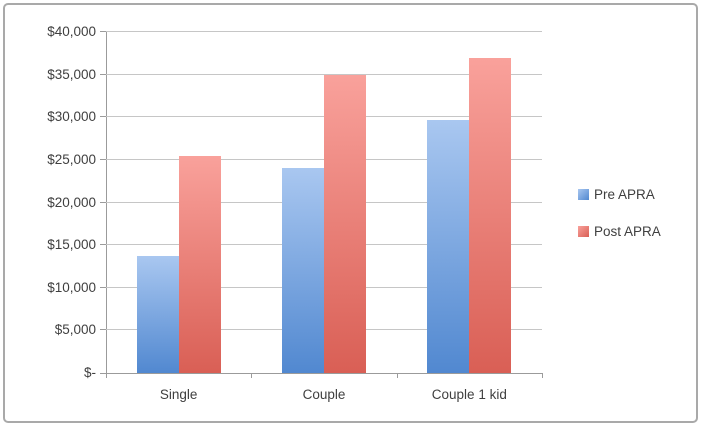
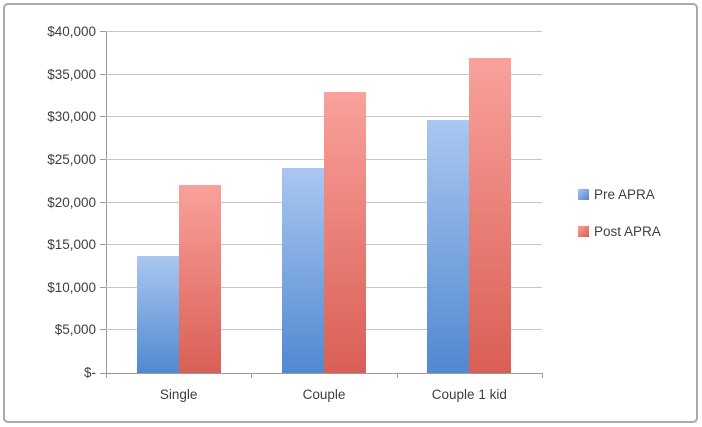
Post APRA/Single: $25000 -> $22000
Post APRA/Couple: $35000 -> $33000
